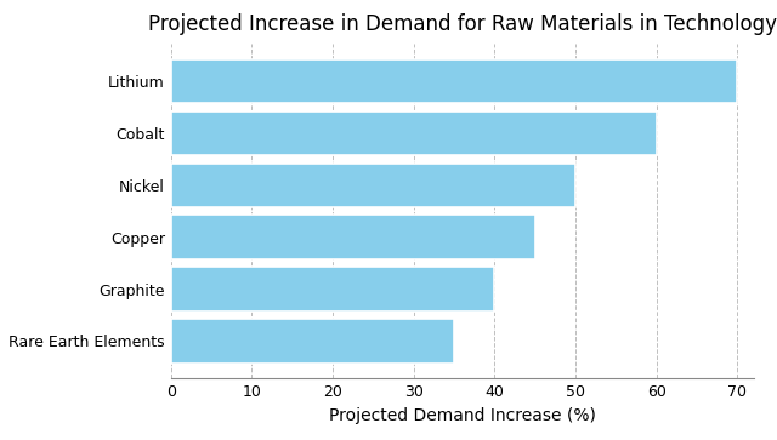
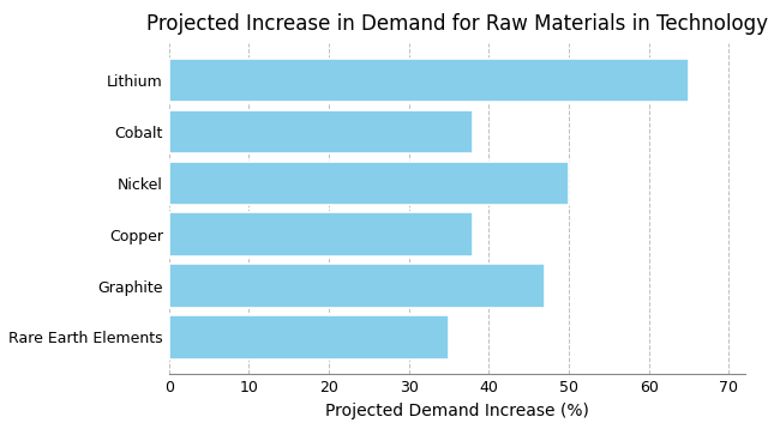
Lithium: 70 -> 65
Cobalt: 60 -> 38
Copper: 45 -> 38
Graphite: 40 -> 47
